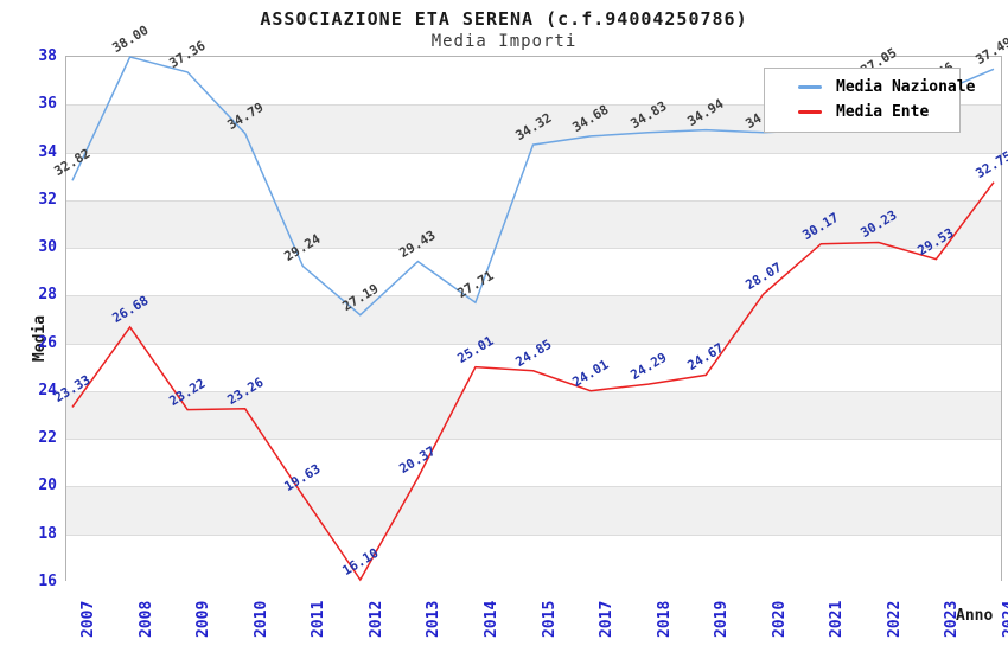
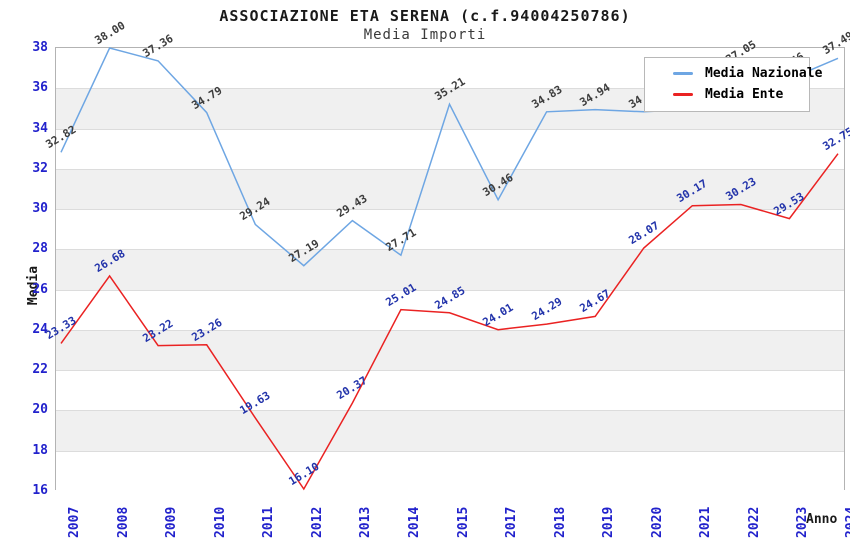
Media Nazionale/2015: 34.32 -> 35.21
Media Nazionale/2017: 34.68 -> 30.46
